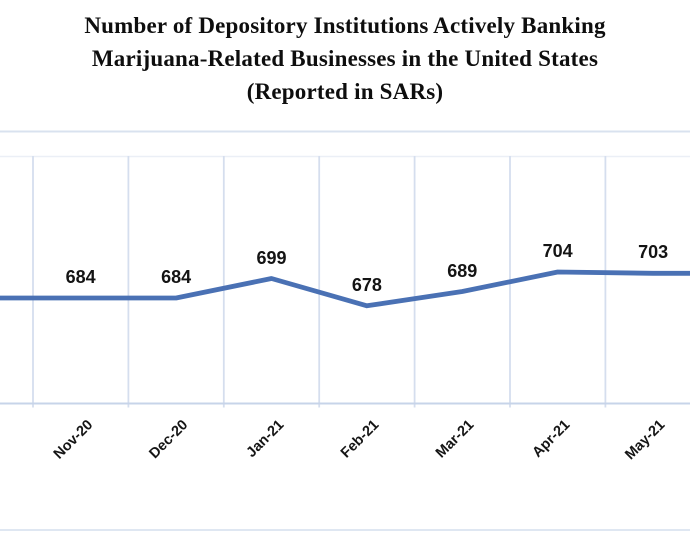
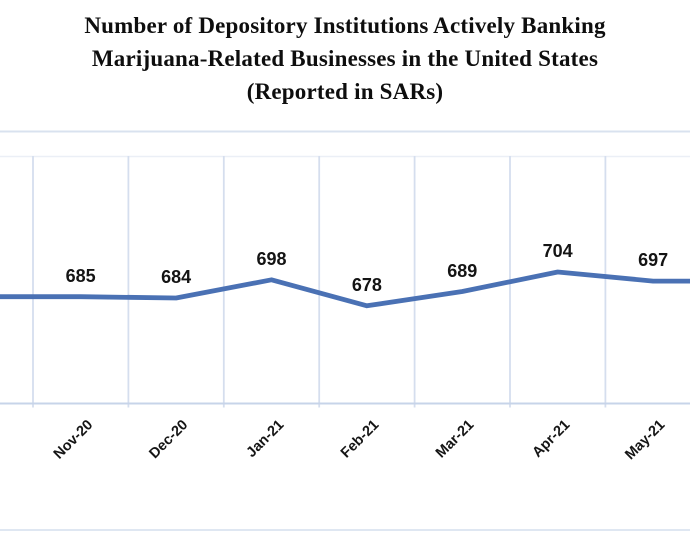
Nov-20: 684 -> 685
Jan-21: 699 -> 698
May-21: 703 -> 697
